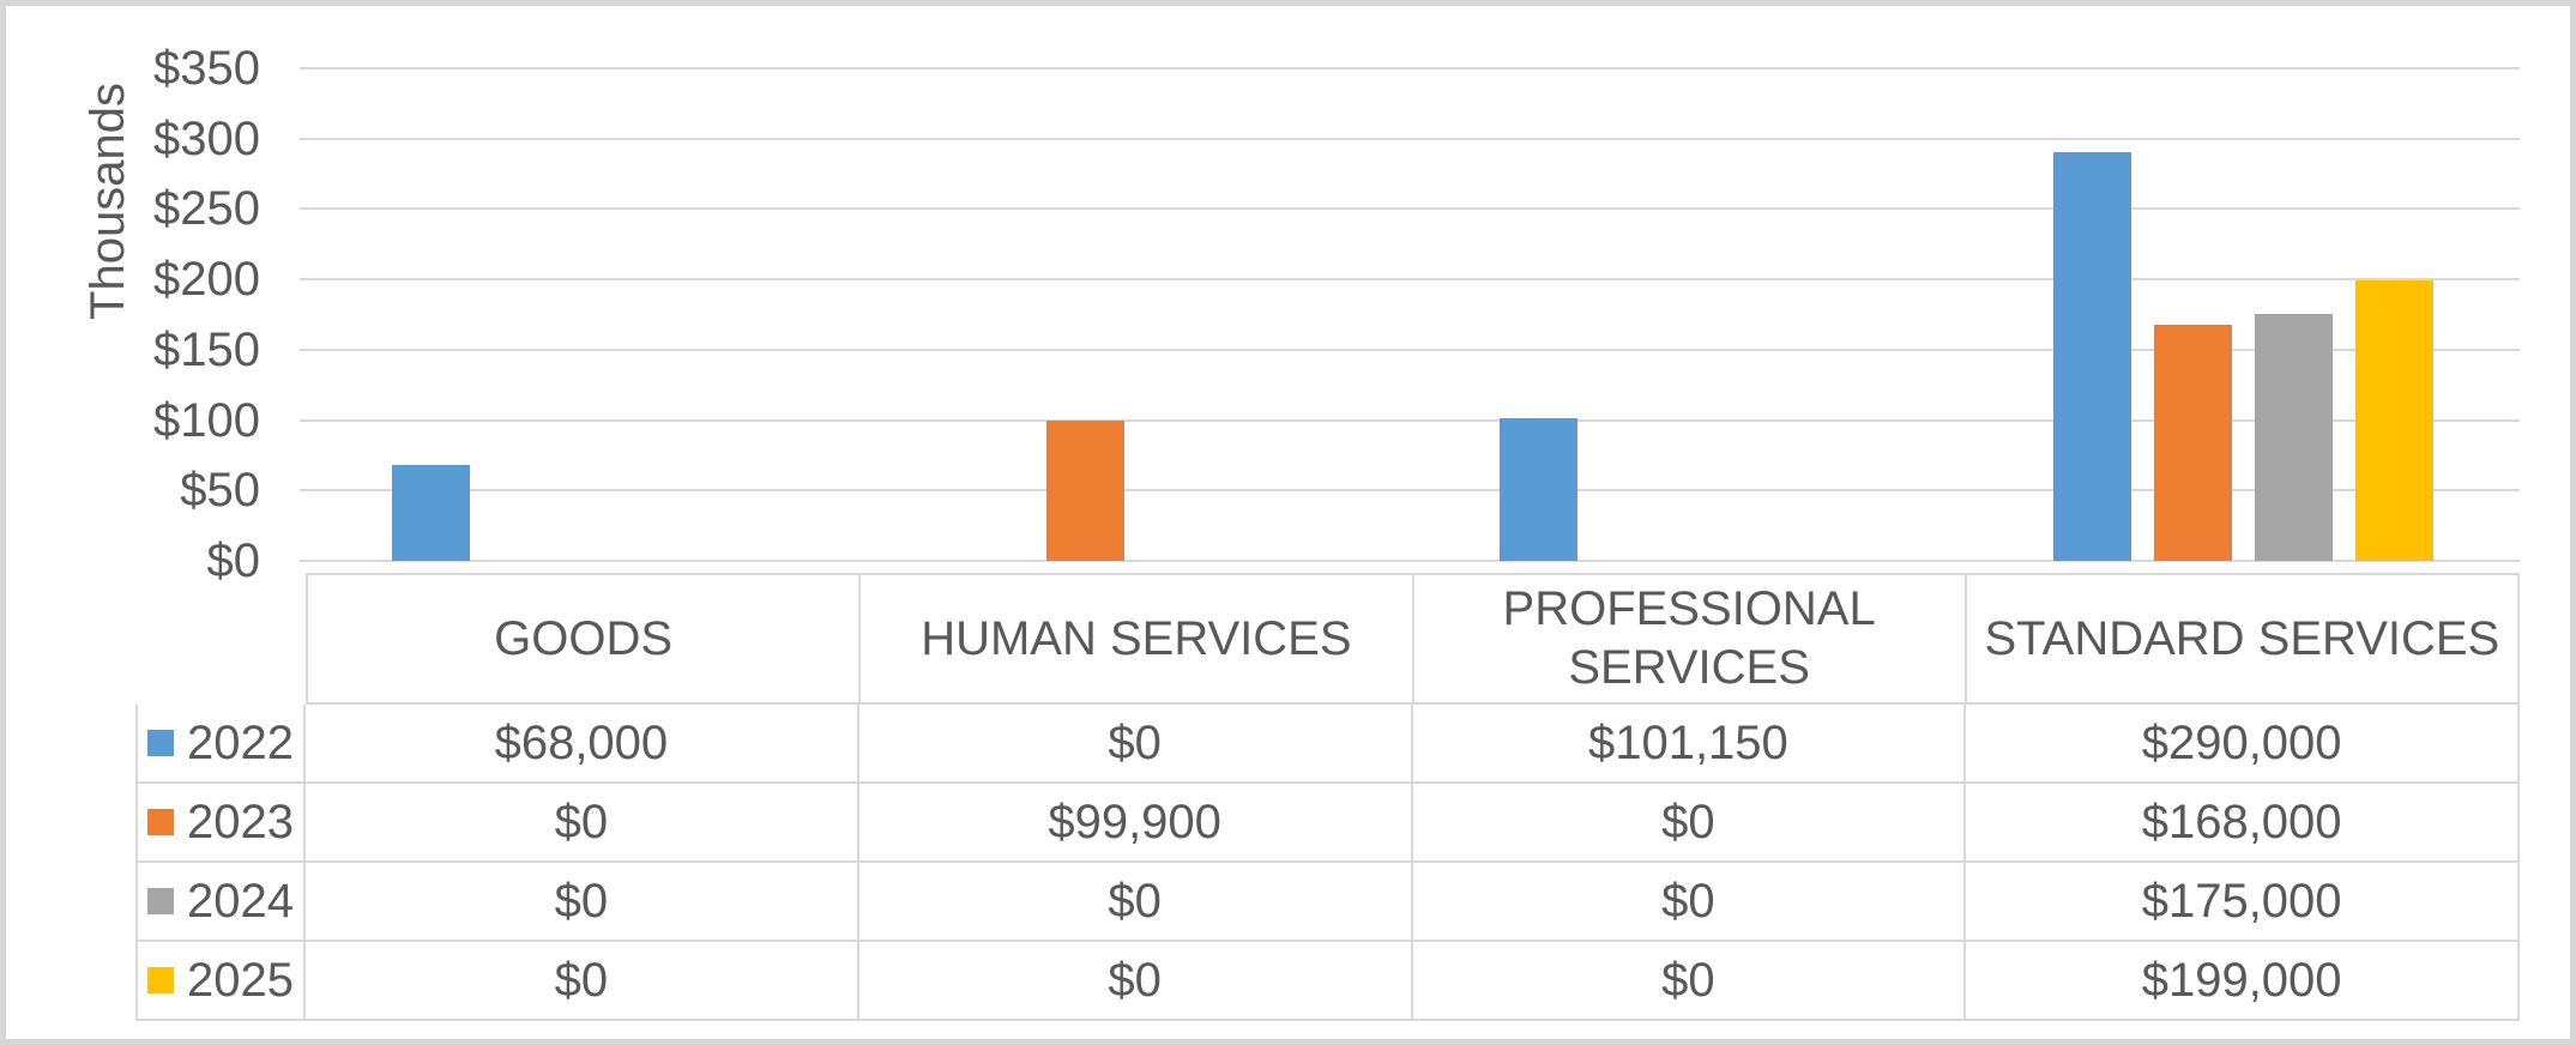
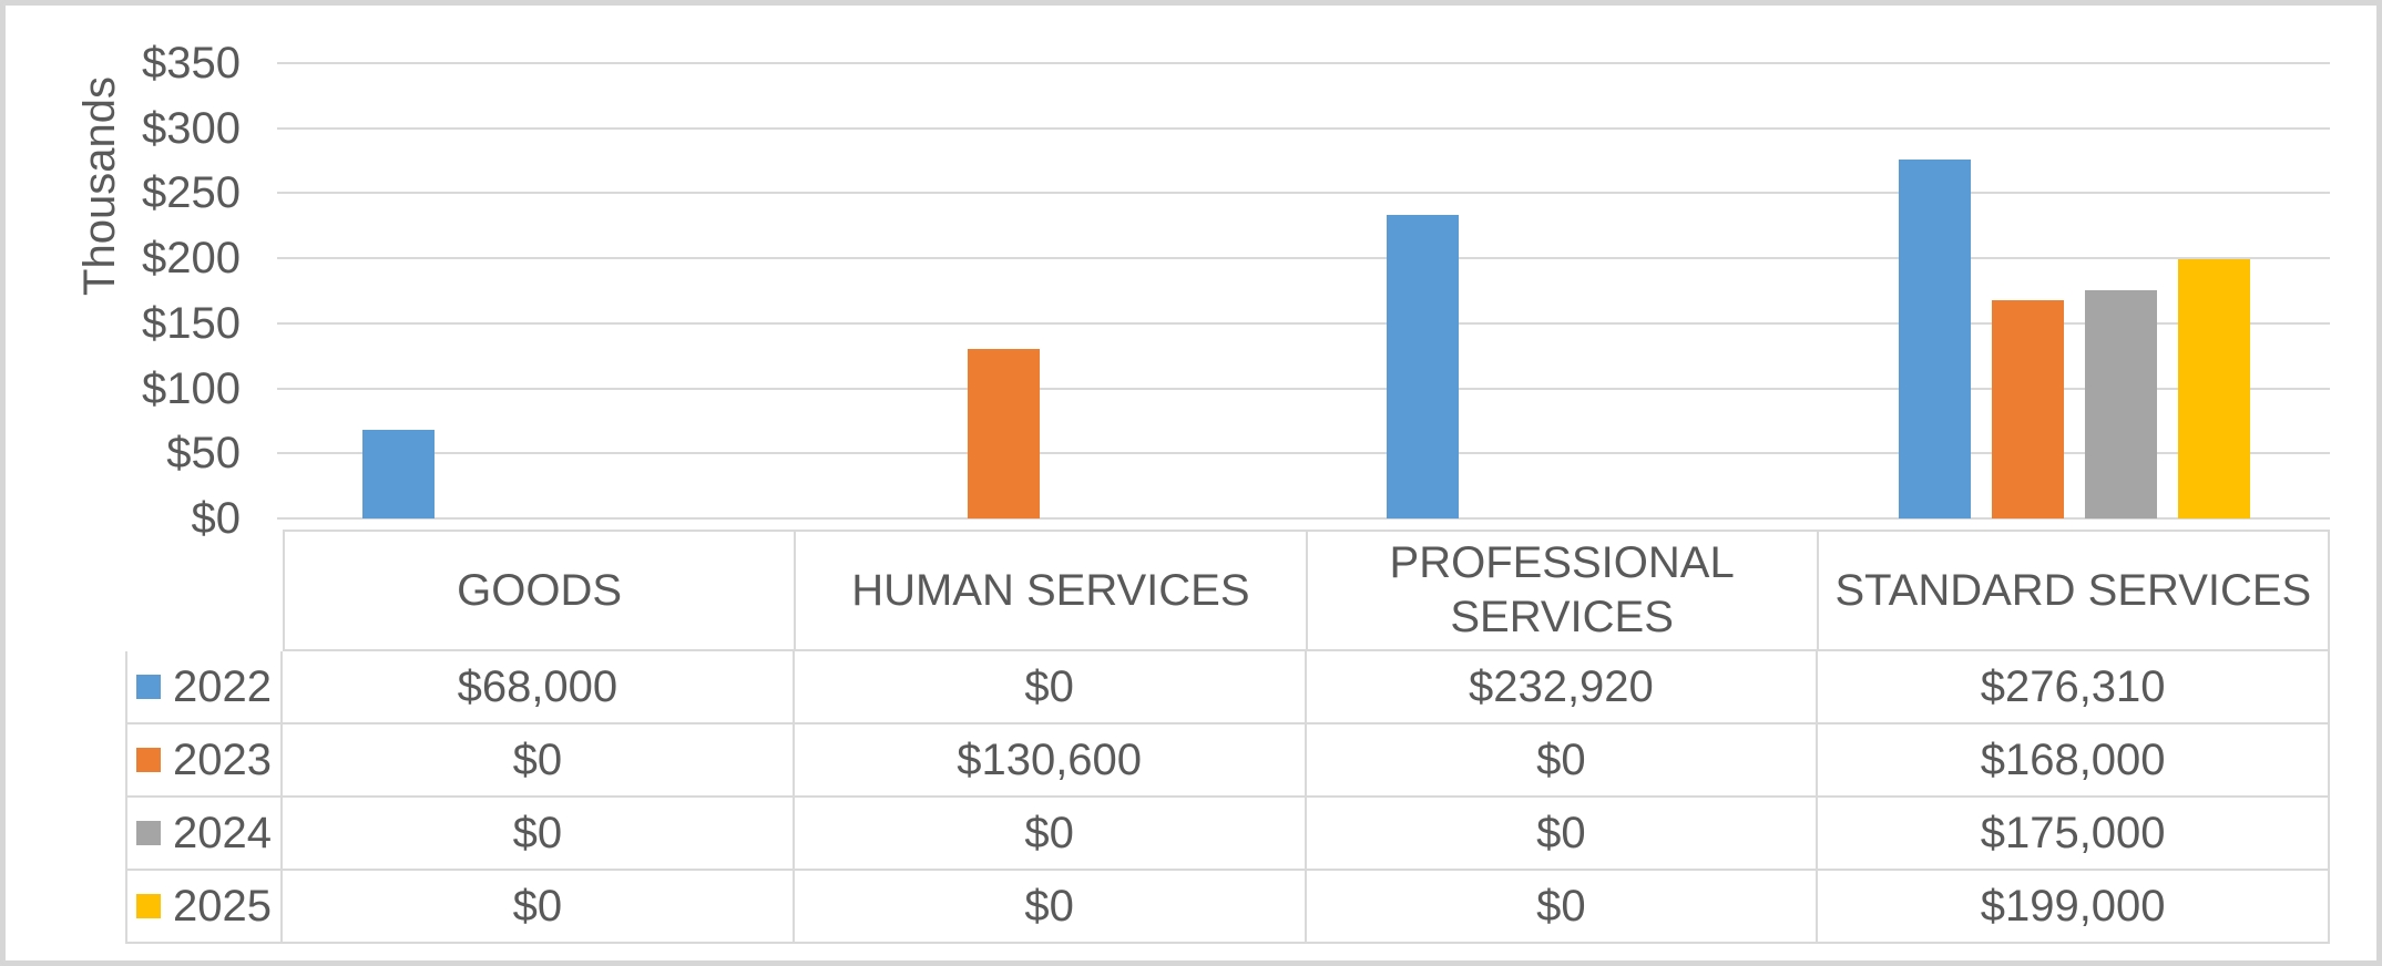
2023/HUMAN SERVICES: $99,900 -> $130,600
2022/PROFESSIONAL SERVICES: $101,150 -> $232,920
2022/STANDARD SERVICES: $290,000 -> $276,310
